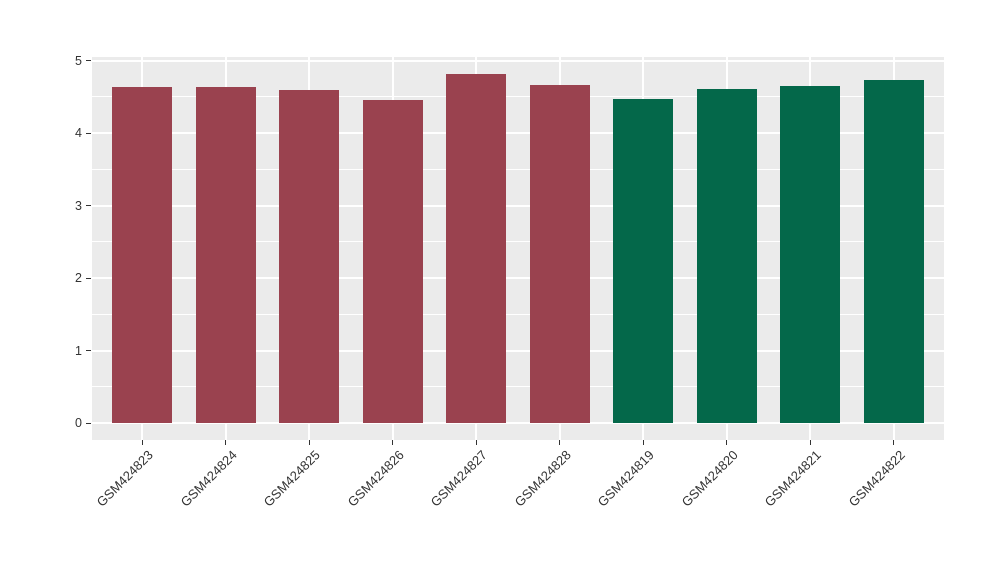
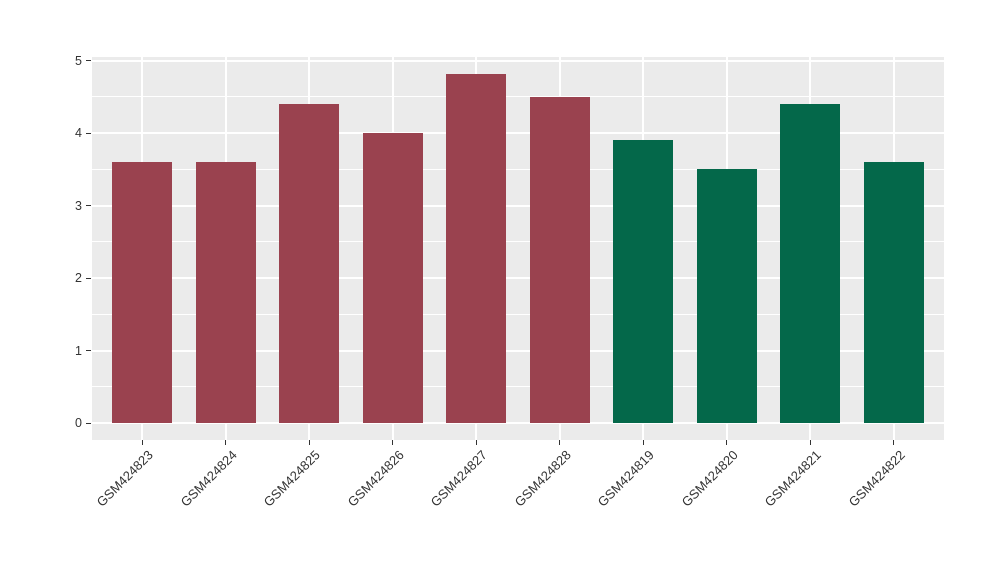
GSM424823: 4.6 -> 3.6
GSM424824: 4.6 -> 3.6
GSM424825: 4.6 -> 4.4
GSM424826: 4.5 -> 4.0
GSM424828: 4.7 -> 4.5
GSM424819: 4.5 -> 3.9
GSM424820: 4.6 -> 3.5
GSM424821: 4.7 -> 4.4
GSM424822: 4.7 -> 3.6
